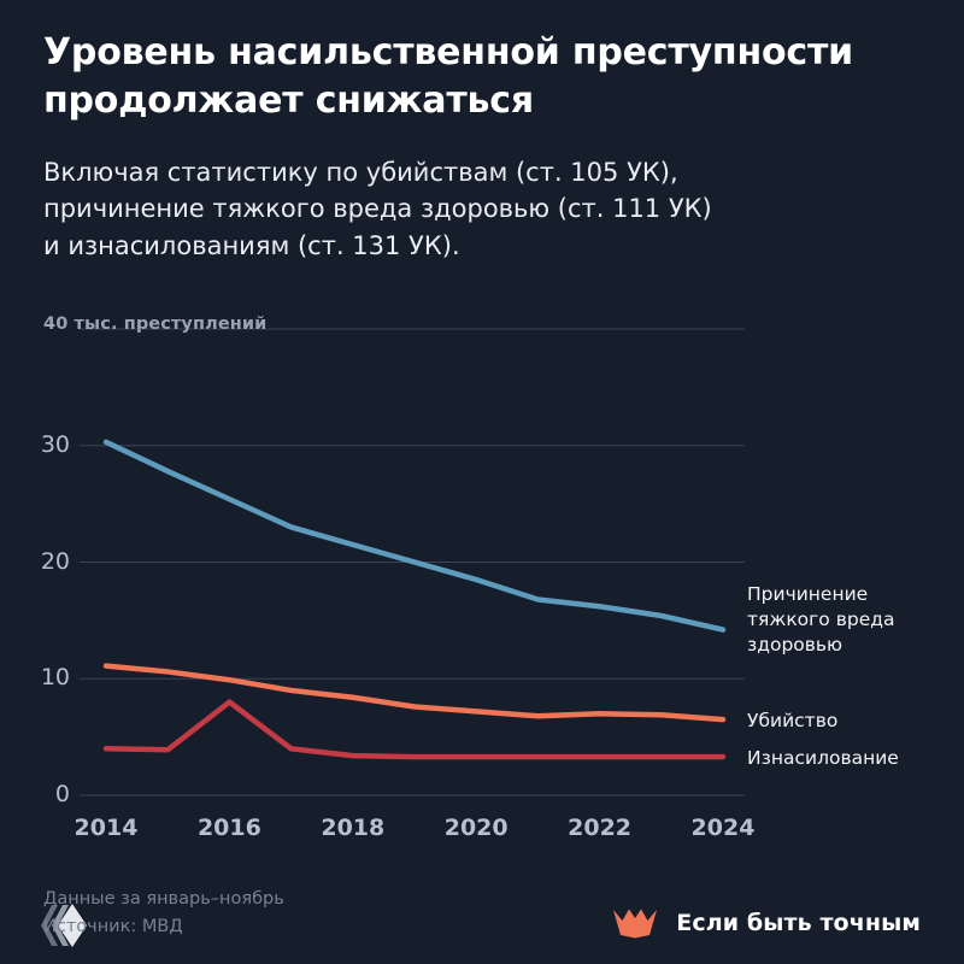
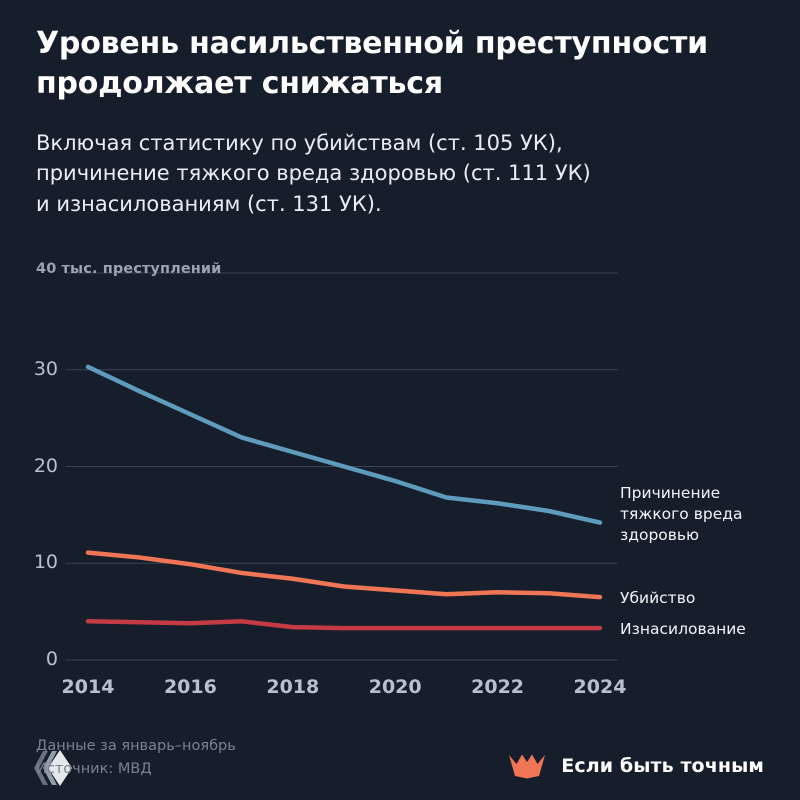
Изнасилование/2016: 8 -> 4
